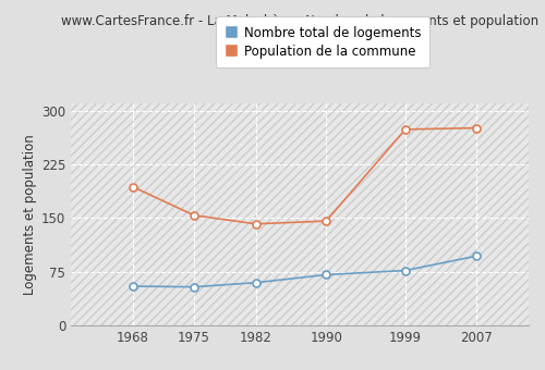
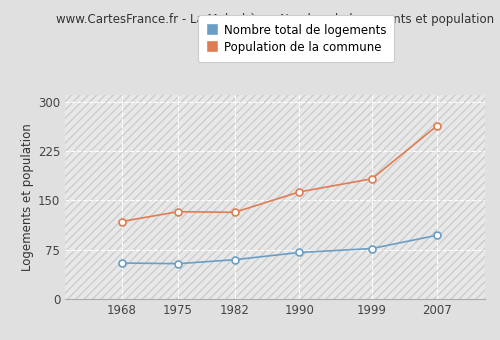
Population de la commune/1968: 194 -> 118
Population de la commune/1975: 154 -> 133
Population de la commune/1982: 142 -> 132
Population de la commune/1990: 146 -> 163
Population de la commune/1999: 274 -> 183
Population de la commune/2007: 276 -> 263
